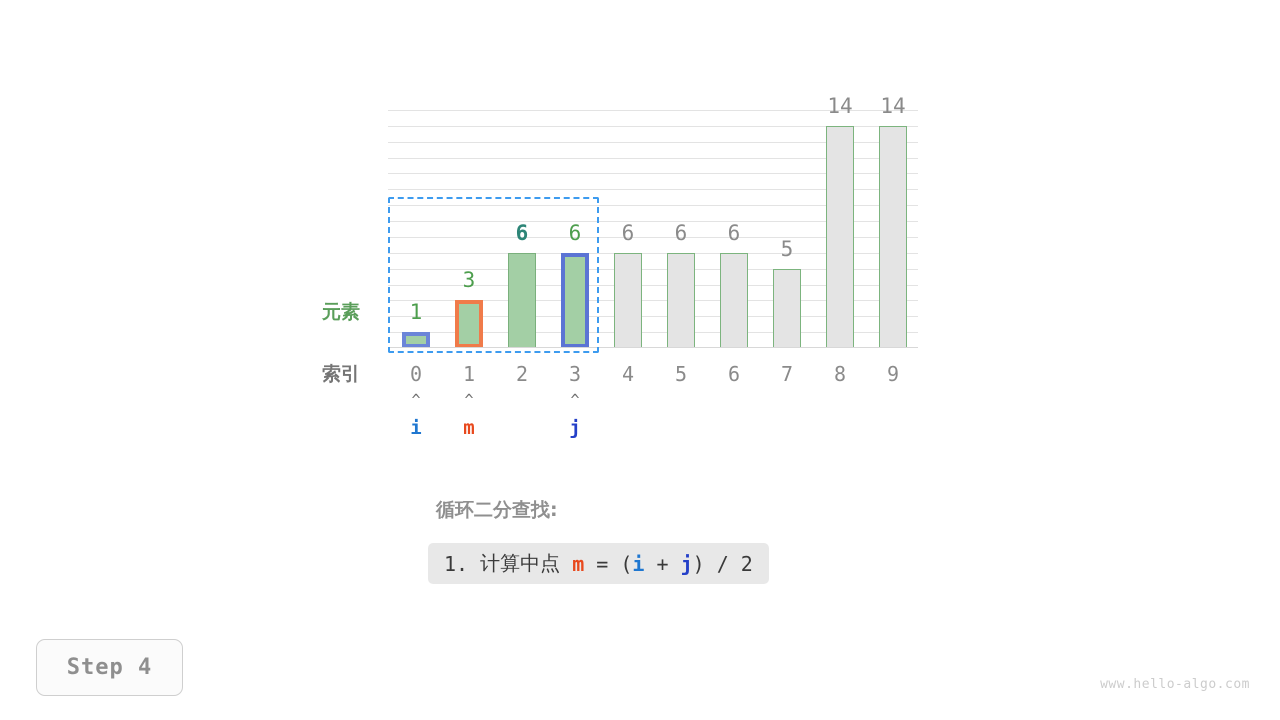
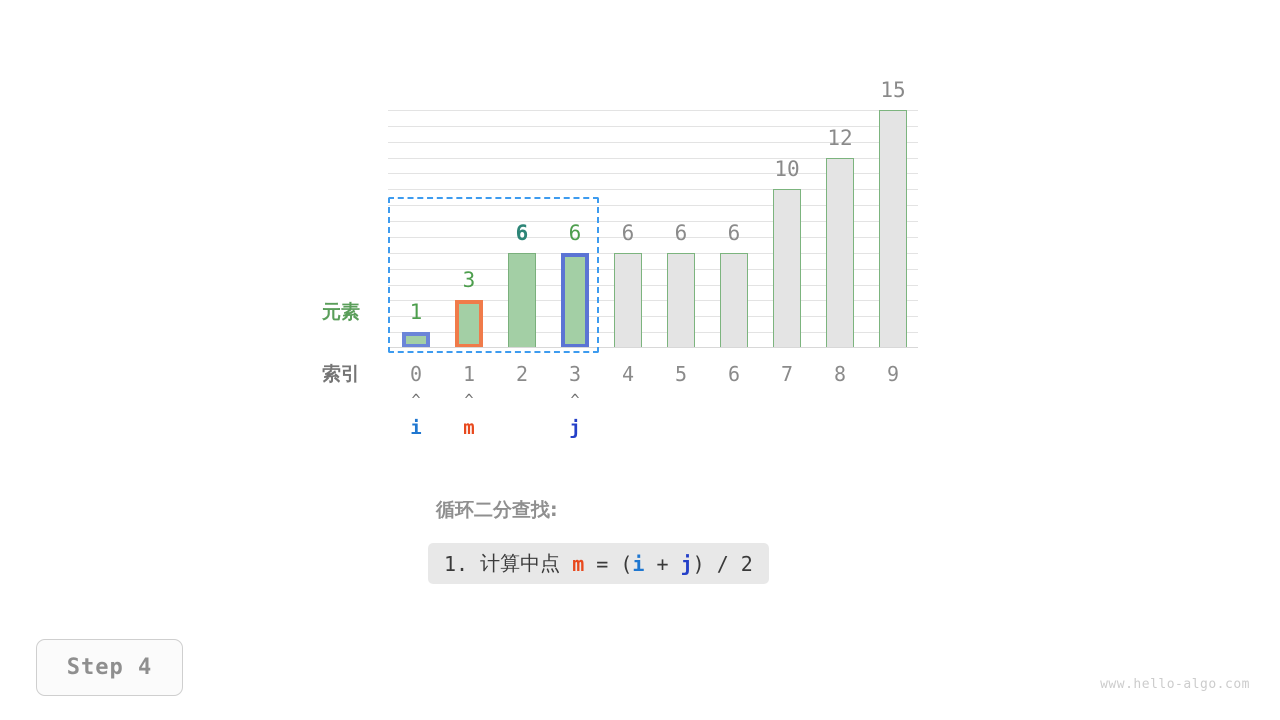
7: 5 -> 10
8: 14 -> 12
9: 14 -> 15
